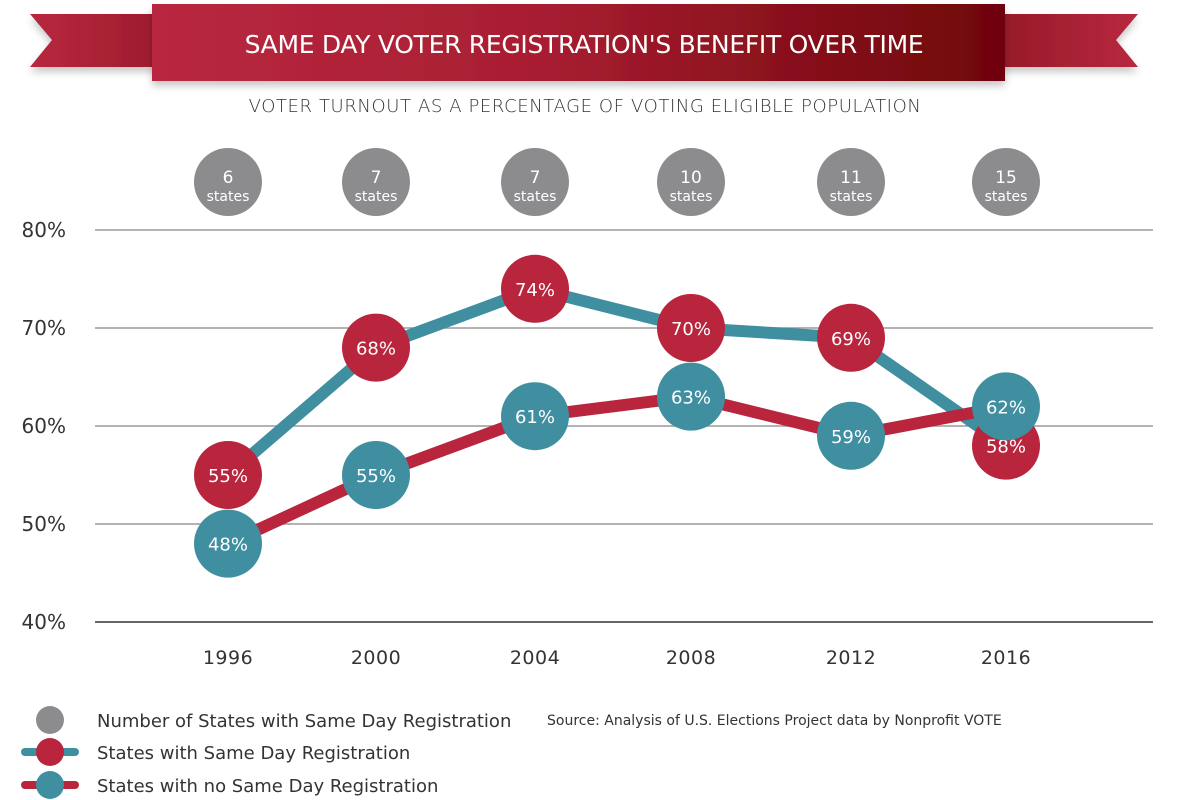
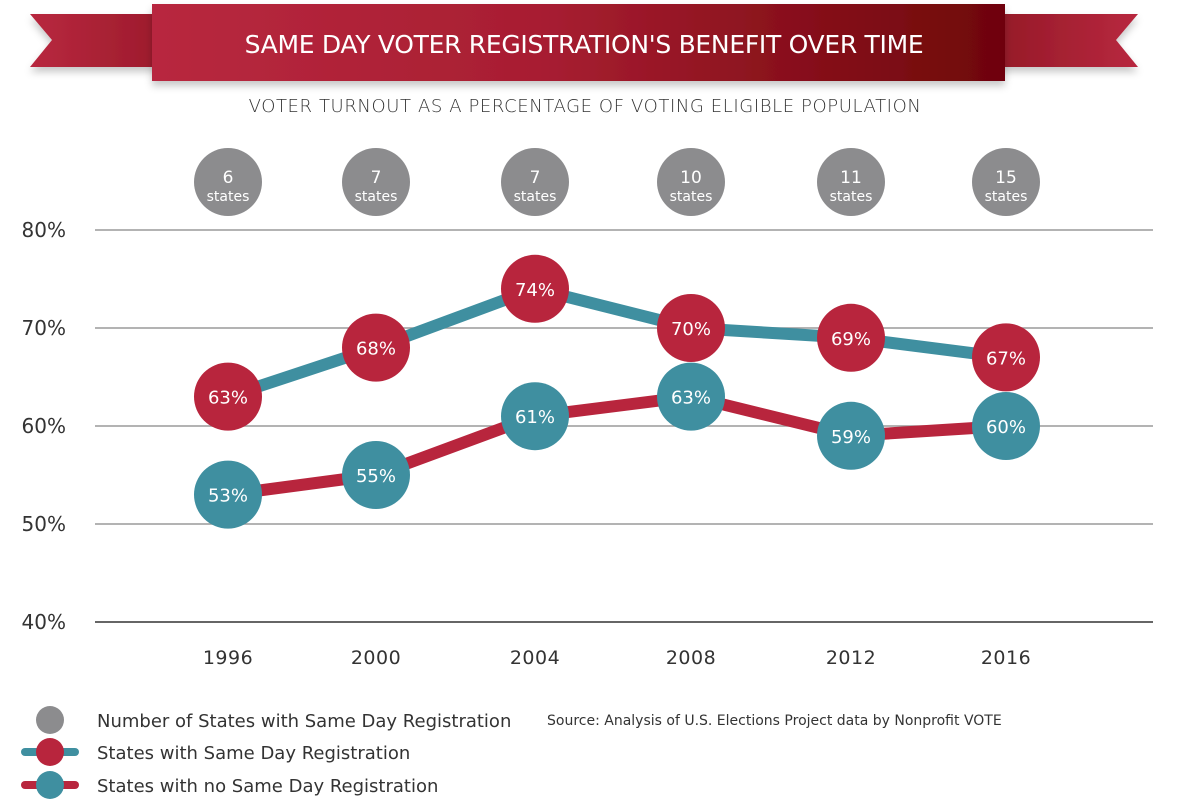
States with Same Day Registration/1996: 55% -> 63%
States with no Same Day Registration/1996: 48% -> 53%
States with Same Day Registration/2016: 58% -> 67%
States with no Same Day Registration/2016: 62% -> 60%
